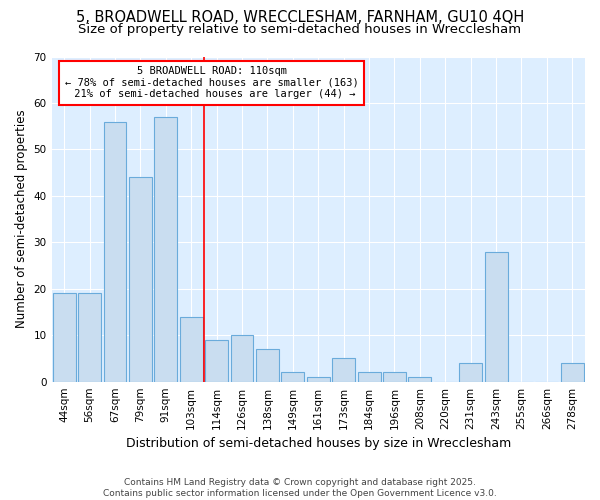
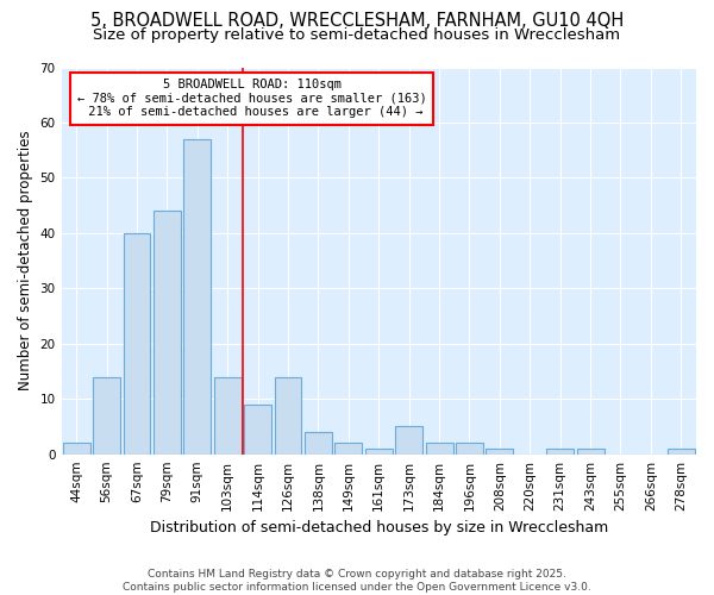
44sqm: 19 -> 2
56sqm: 19 -> 14
67sqm: 56 -> 40
126sqm: 10 -> 14
138sqm: 7 -> 4
231sqm: 4 -> 1
243sqm: 28 -> 1
278sqm: 4 -> 1
